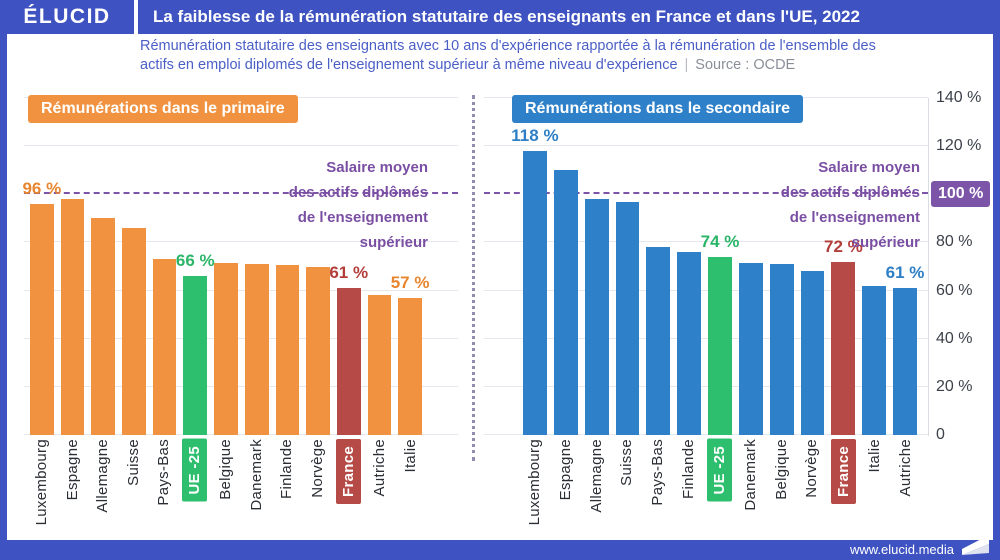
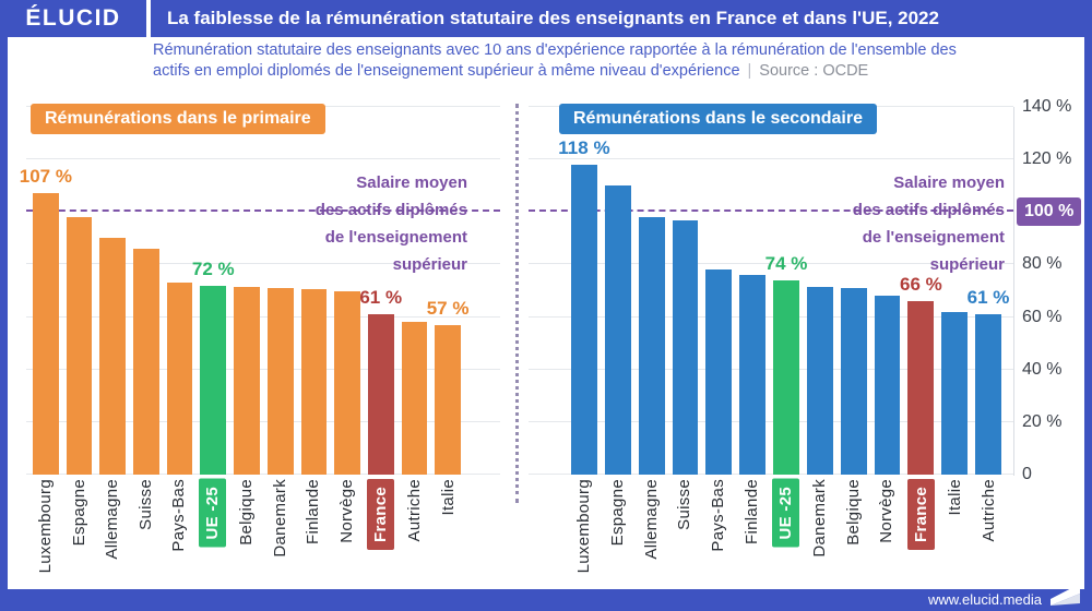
Rémunérations dans le primaire/Luxembourg: 96 -> 107
Rémunérations dans le primaire/UE -25: 66 -> 72
Rémunérations dans le secondaire/France: 72 -> 66
